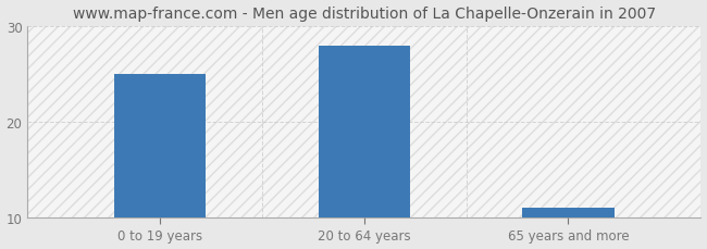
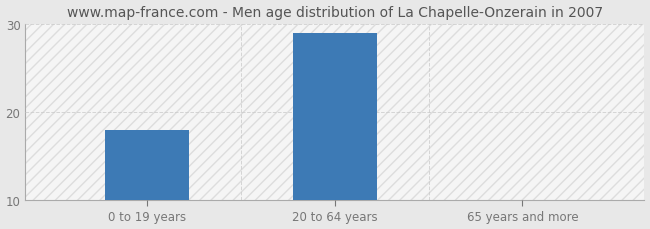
0 to 19 years: 25 -> 18
20 to 64 years: 28 -> 29
65 years and more: 11 -> 10
